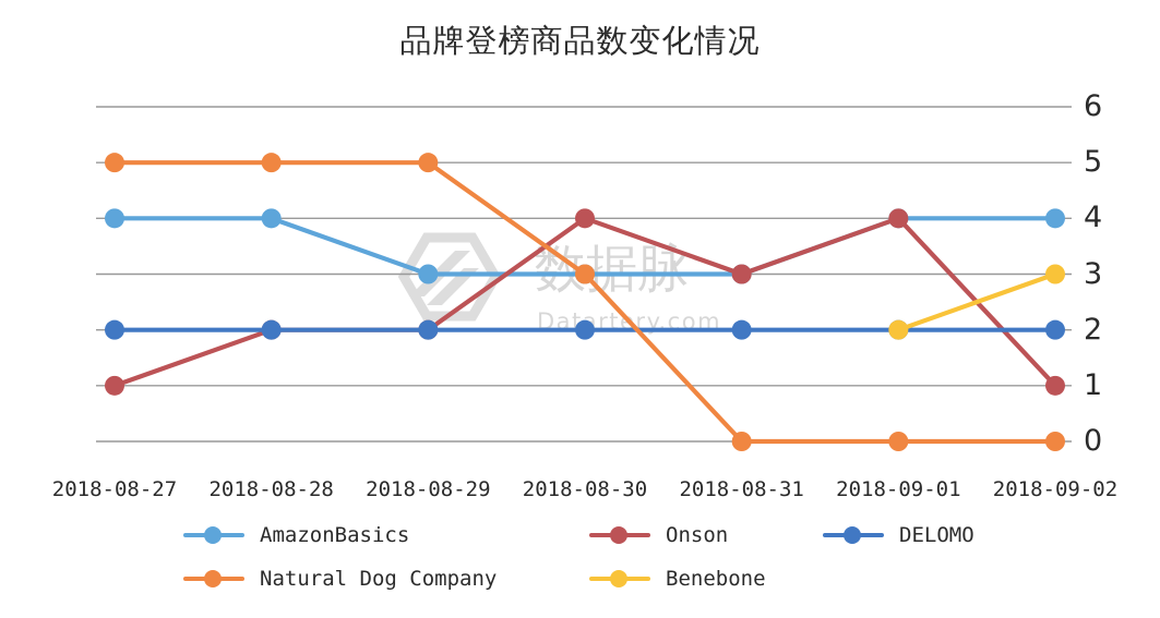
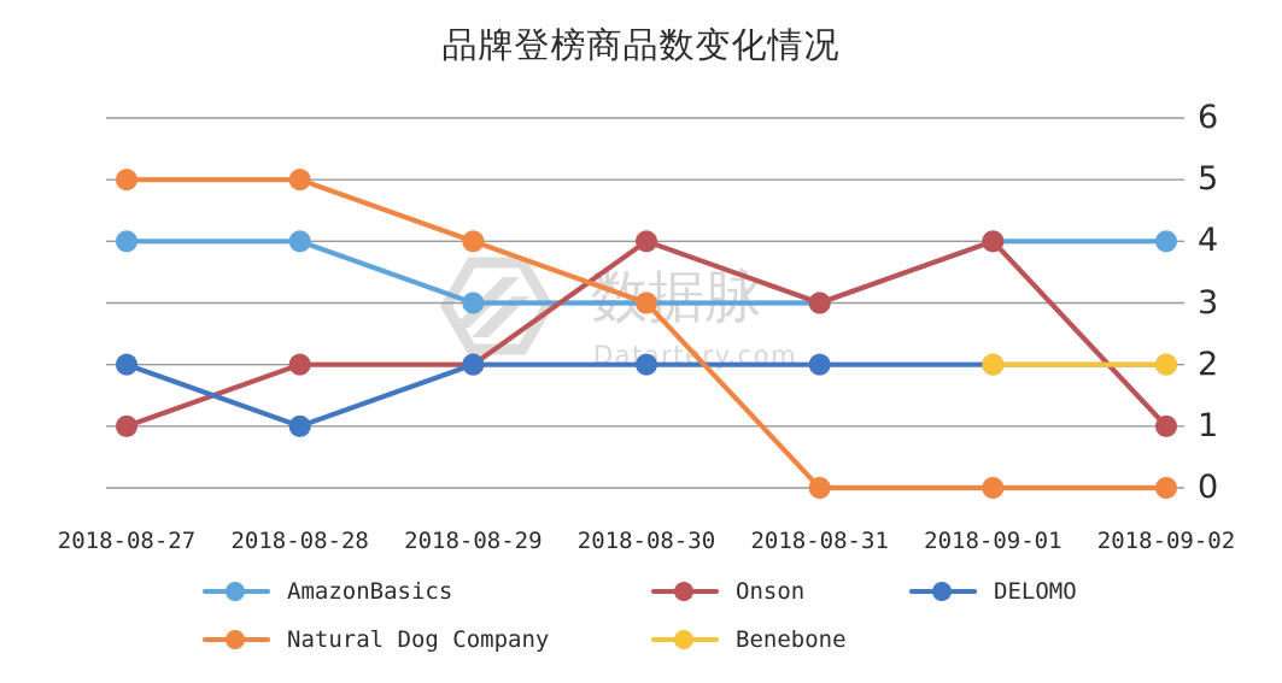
DELOMO/2018-08-28: 2 -> 1
Natural Dog Company/2018-08-29: 5 -> 4
Benebone/2018-09-02: 3 -> 2
